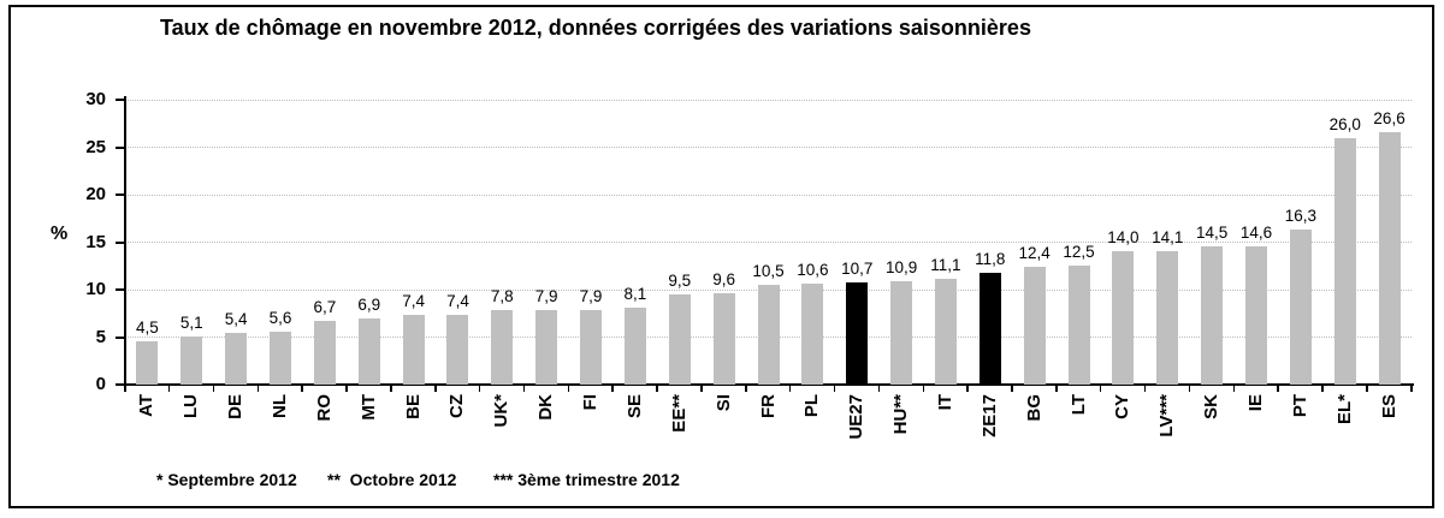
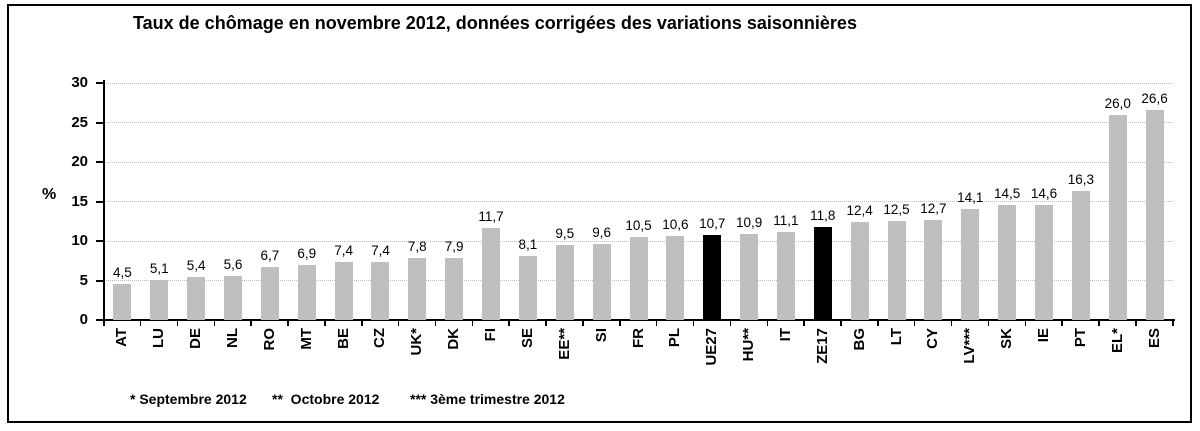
FI: 7,9 -> 11,7
CY: 14,0 -> 12,7
